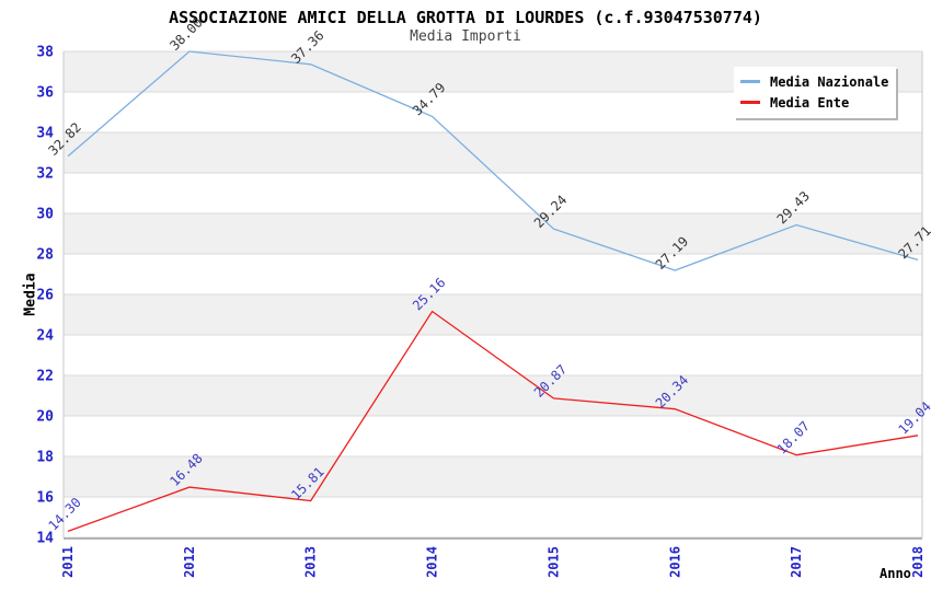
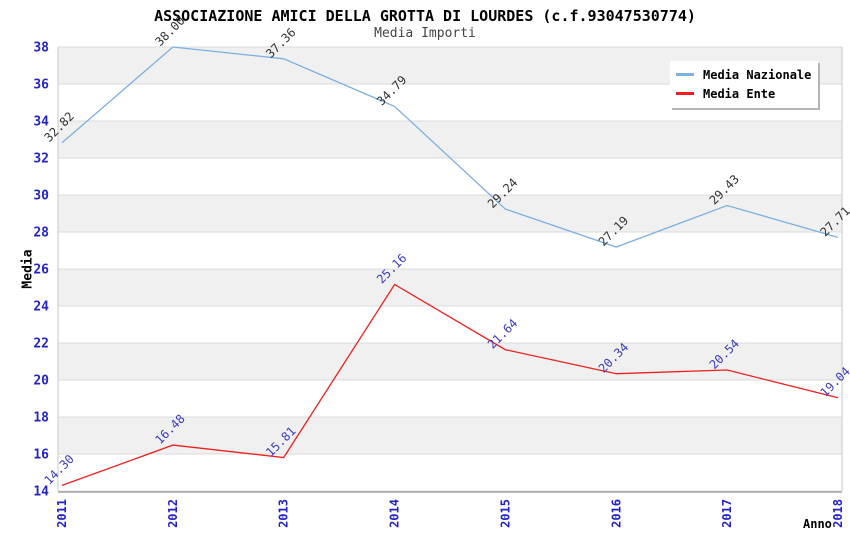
Media Ente/2015: 20.87 -> 21.64
Media Ente/2017: 18.07 -> 20.54
